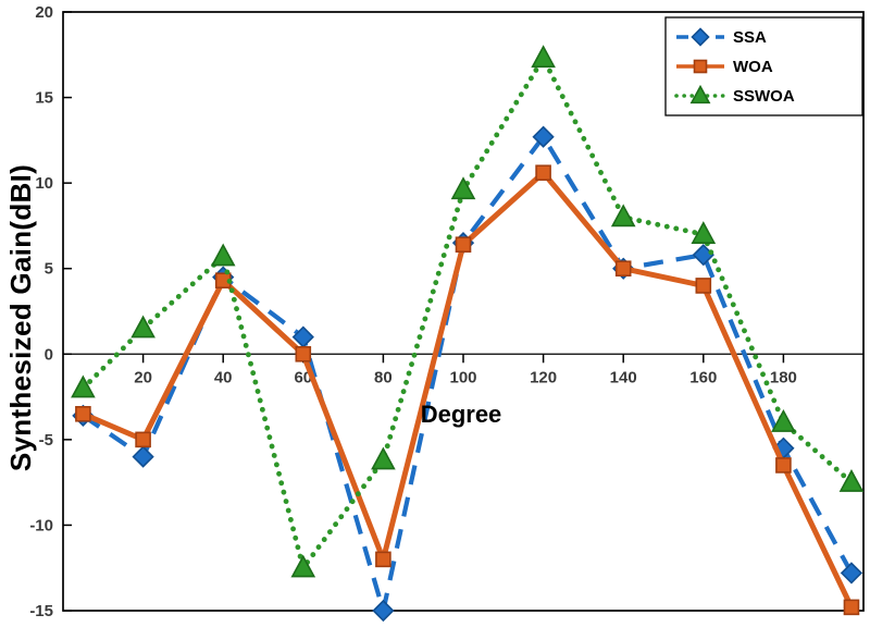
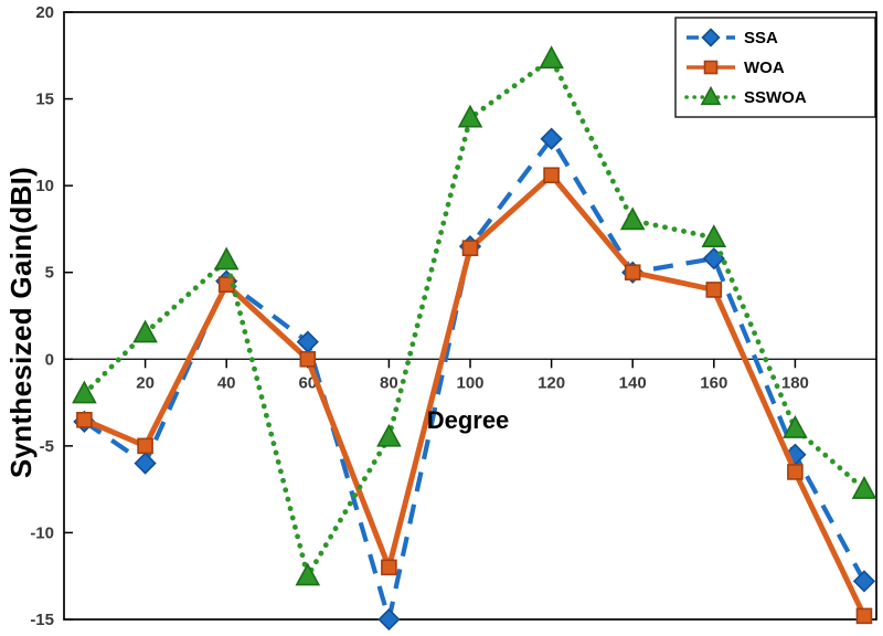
SSWOA/80: -6.2 -> -4.5
SSWOA/100: 9.6 -> 13.9
